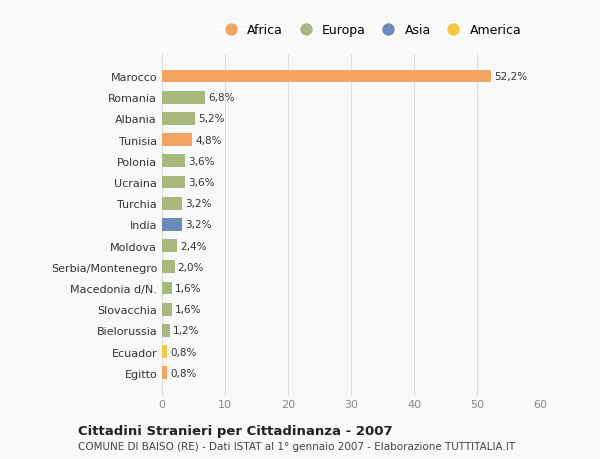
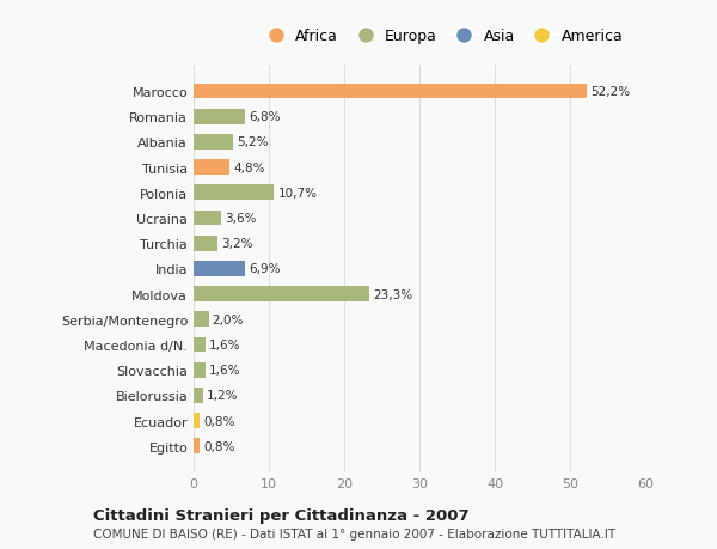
Polonia: 3,6% -> 10,7%
India: 3,2% -> 6,9%
Moldova: 2,4% -> 23,3%
